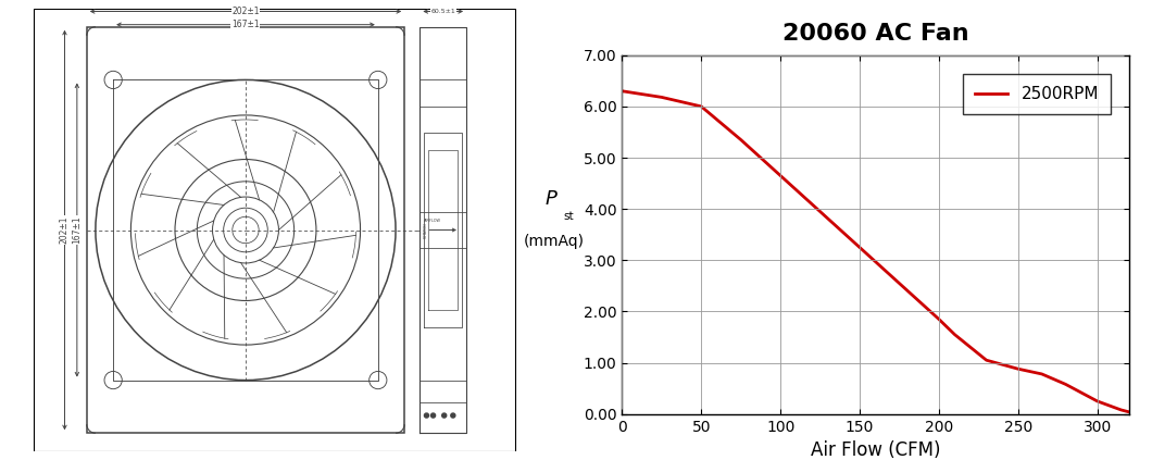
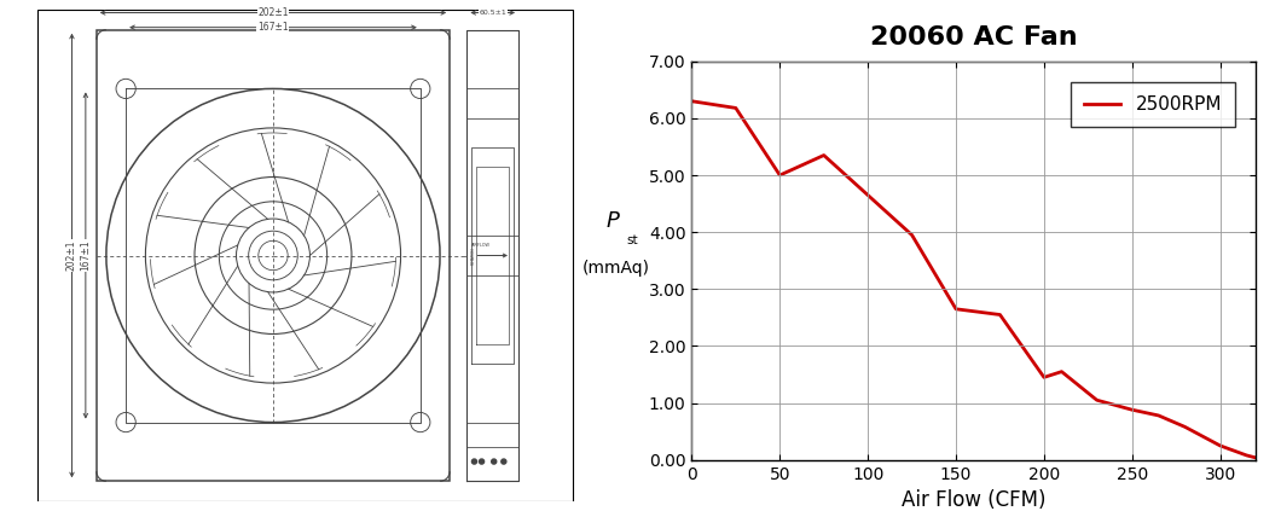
20060 AC Fan/50: 6.00 -> 5.00
20060 AC Fan/150: 3.25 -> 2.65
20060 AC Fan/200: 1.85 -> 1.45
